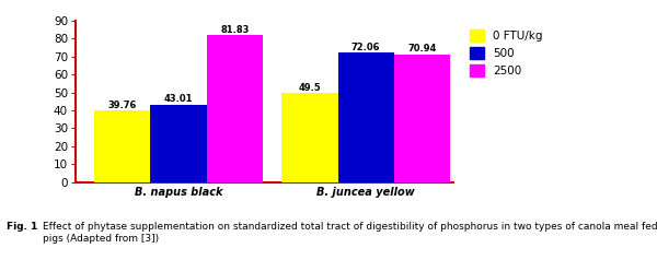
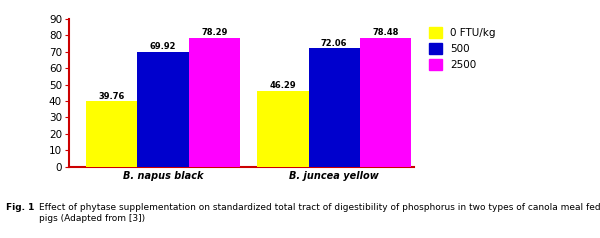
500/B. napus black: 43.01 -> 69.92
2500/B. napus black: 81.83 -> 78.29
0 FTU/kg/B. juncea yellow: 49.5 -> 46.29
2500/B. juncea yellow: 70.94 -> 78.48
